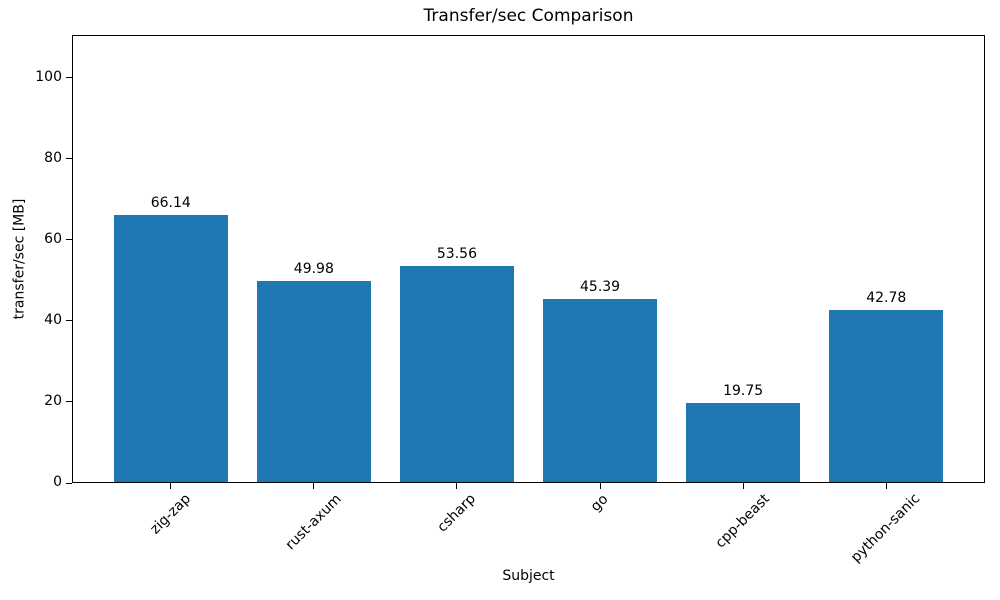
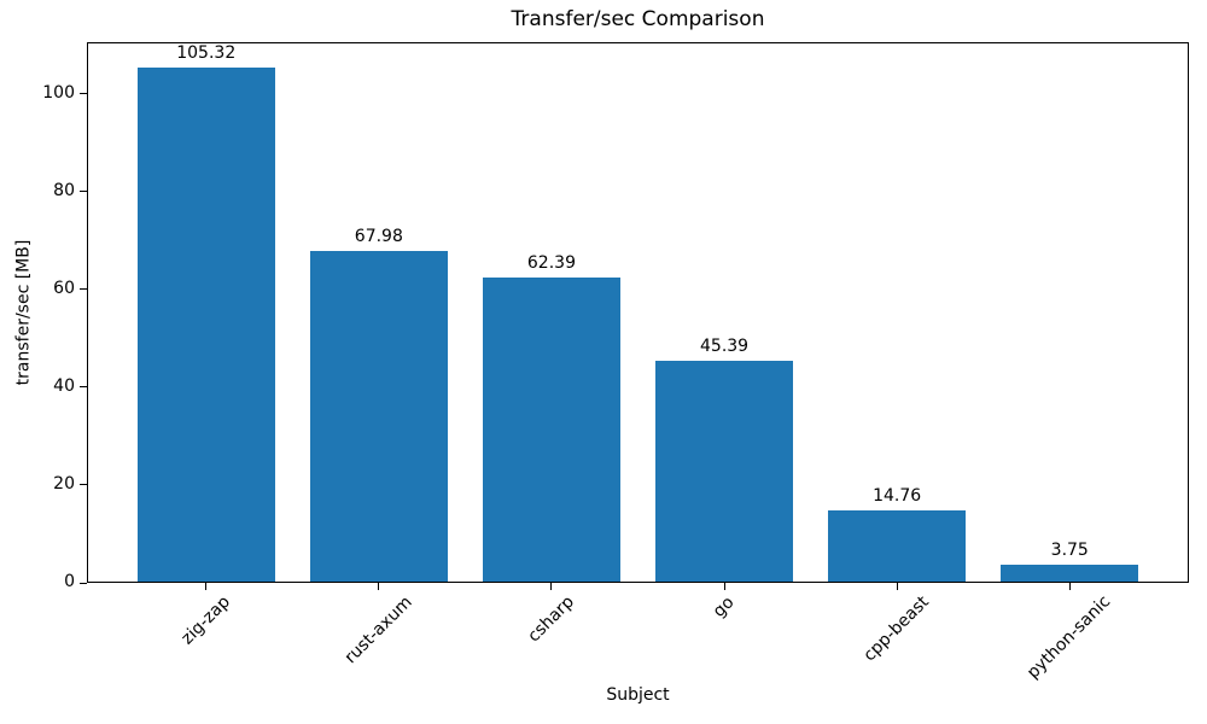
zig-zap: 66.14 -> 105.32
rust-axum: 49.98 -> 67.98
csharp: 53.56 -> 62.39
cpp-beast: 19.75 -> 14.76
python-sanic: 42.78 -> 3.75
